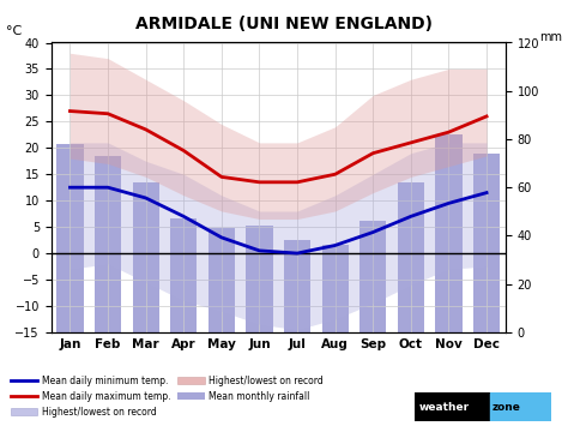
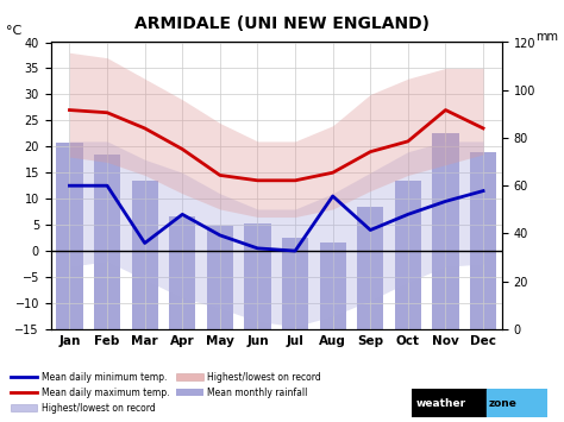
Mean daily minimum temp./Mar: 10.5 -> 1.5
Mean daily minimum temp./Aug: 1.5 -> 10.5
Mean monthly rainfall/Sep: 46 -> 51
Mean daily maximum temp./Nov: 23.0 -> 27.0
Mean daily maximum temp./Dec: 26.0 -> 23.5
